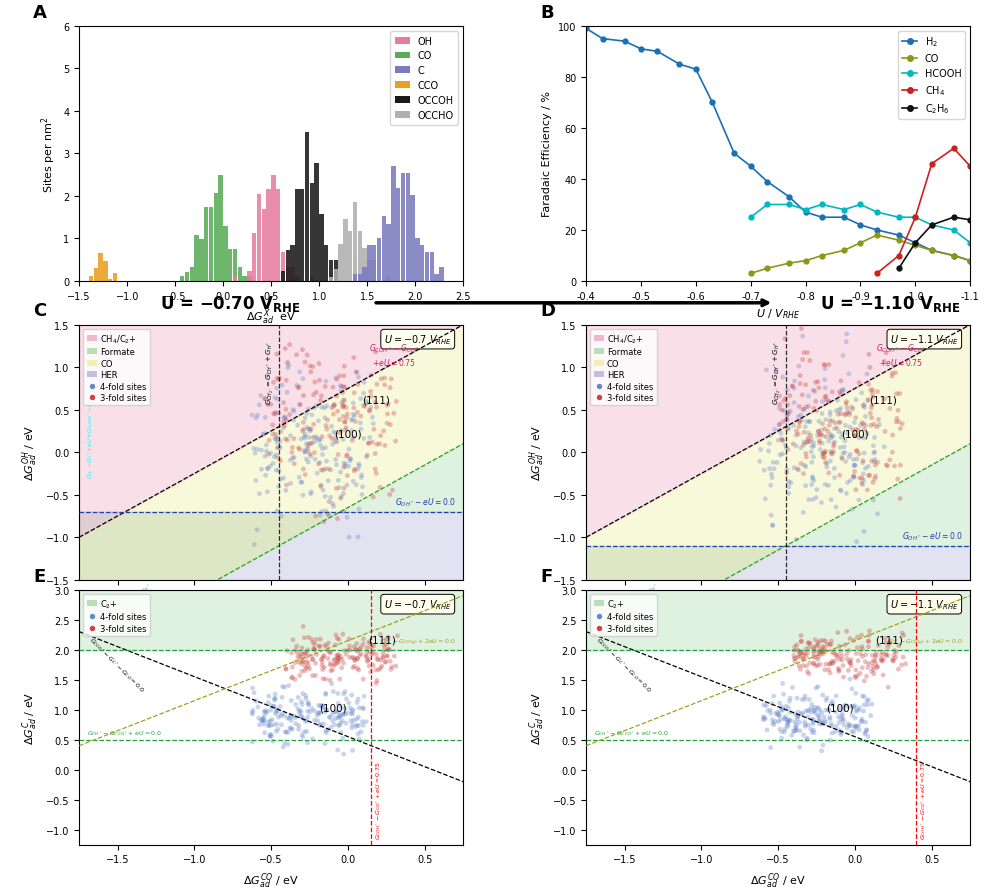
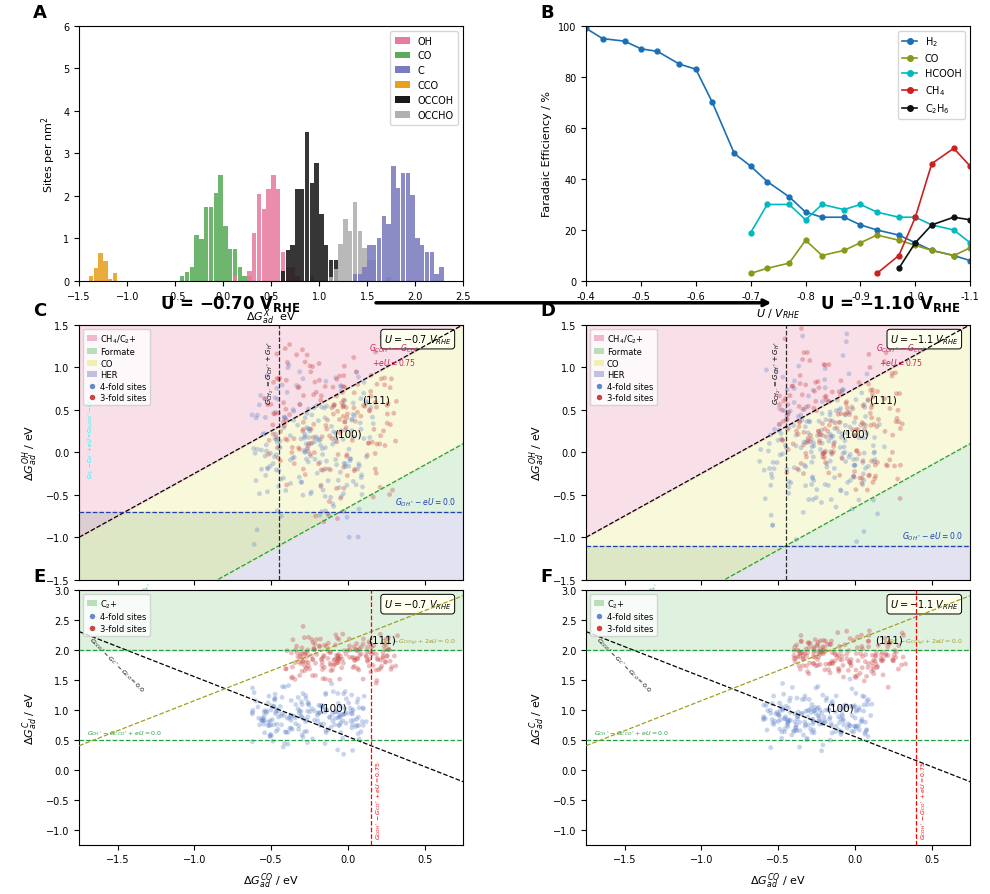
HCOOH/-0.7: 25 -> 19
CO/-0.8: 8 -> 16
HCOOH/-0.8: 28 -> 24
CO/-1.1: 8 -> 13
